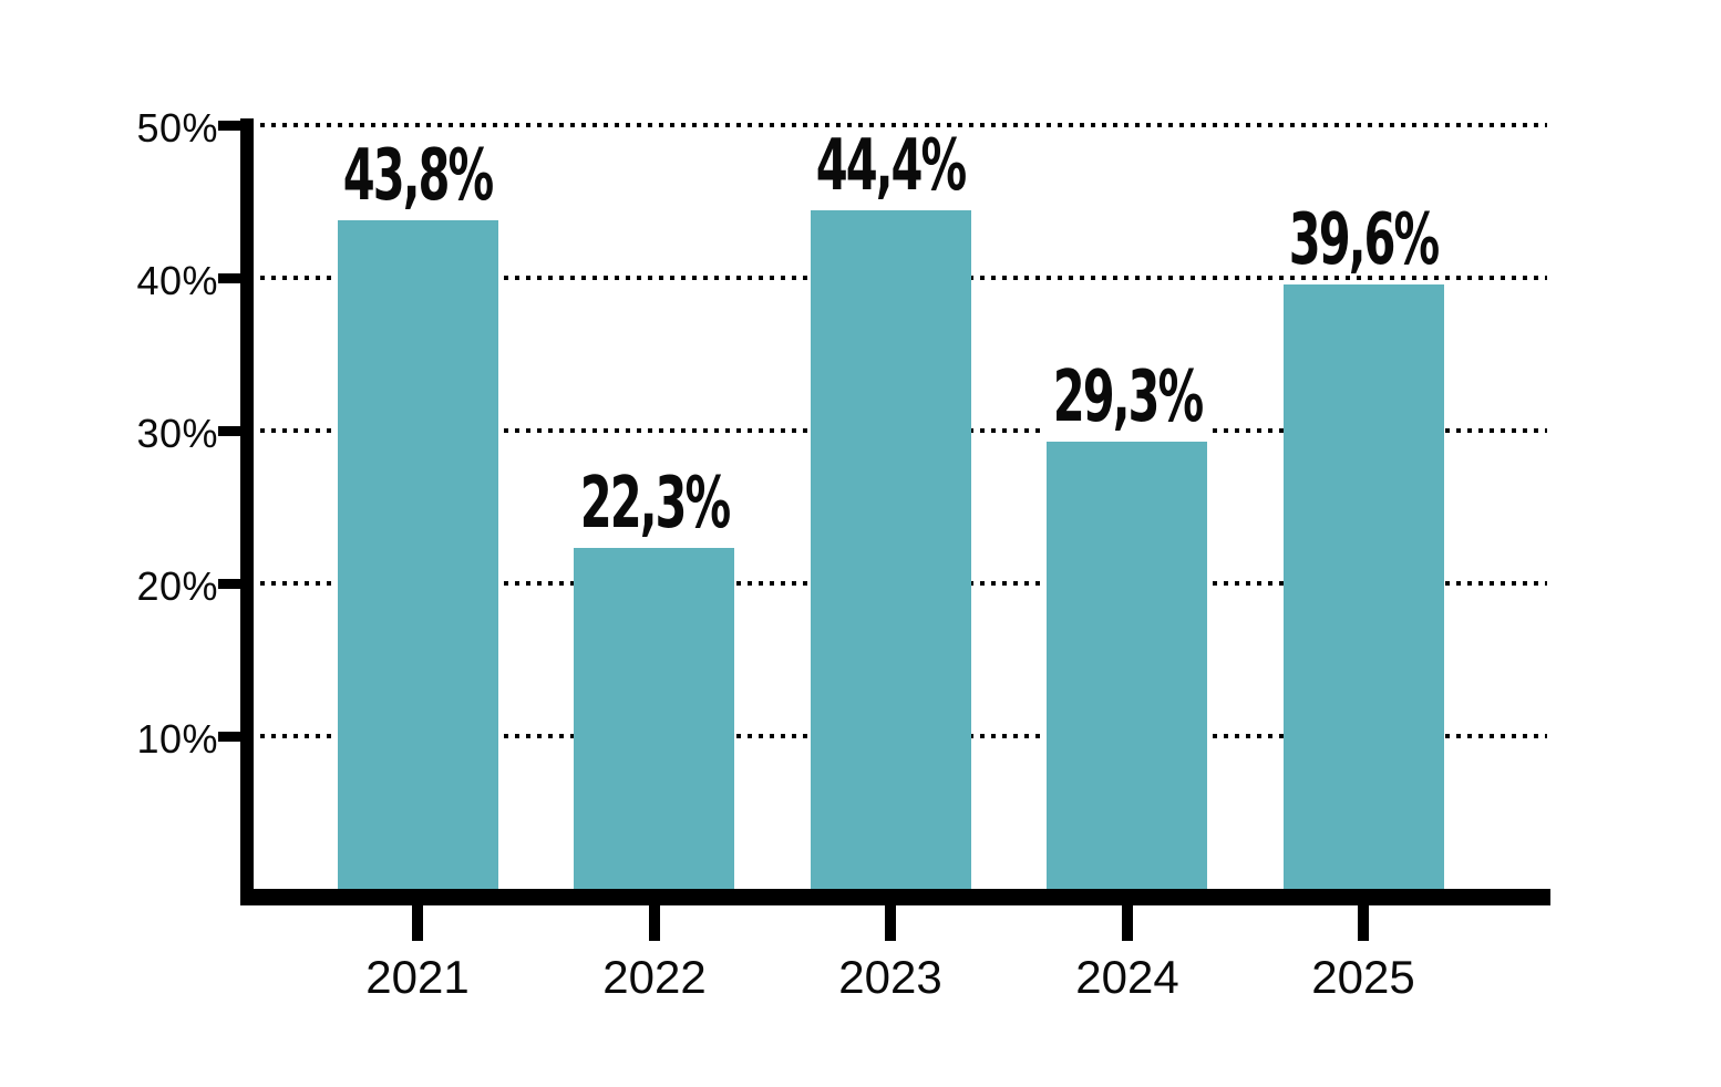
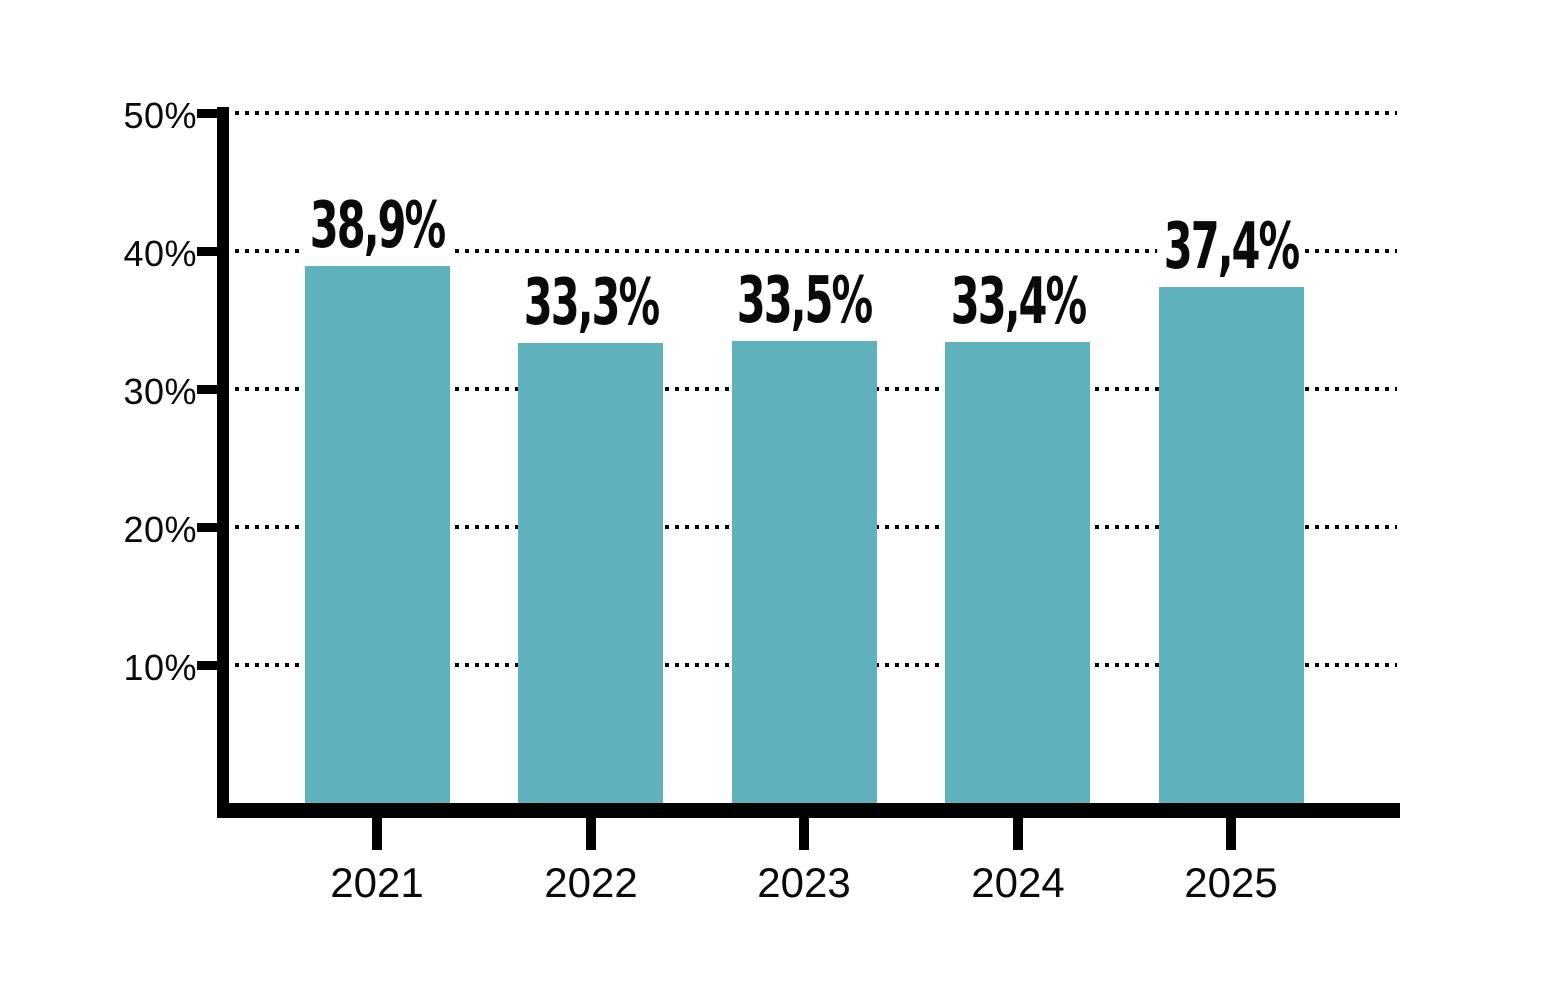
2021: 43,8% -> 38,9%
2022: 22,3% -> 33,3%
2023: 44,4% -> 33,5%
2024: 29,3% -> 33,4%
2025: 39,6% -> 37,4%
